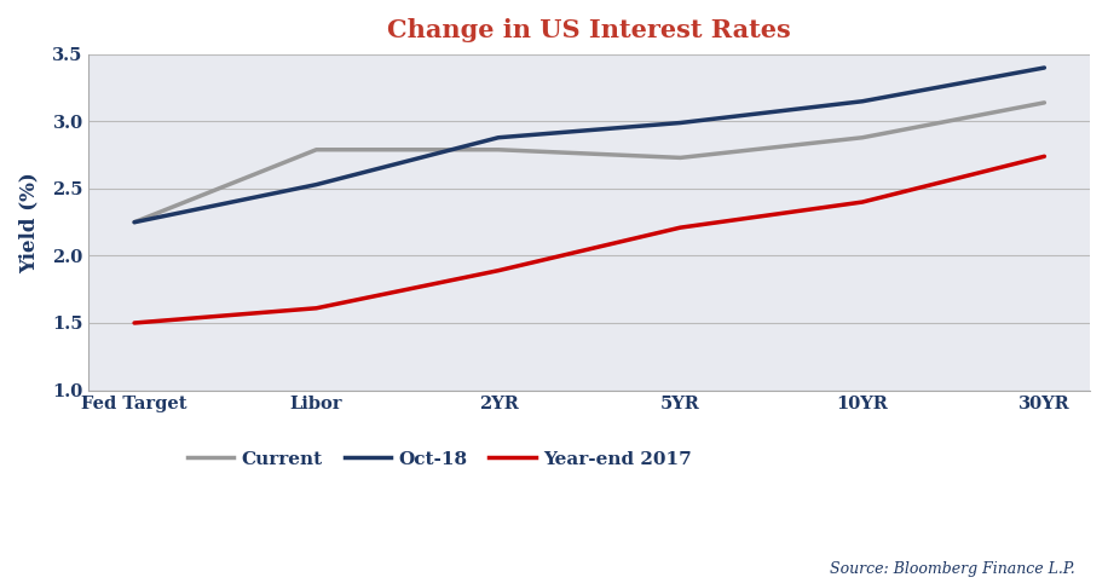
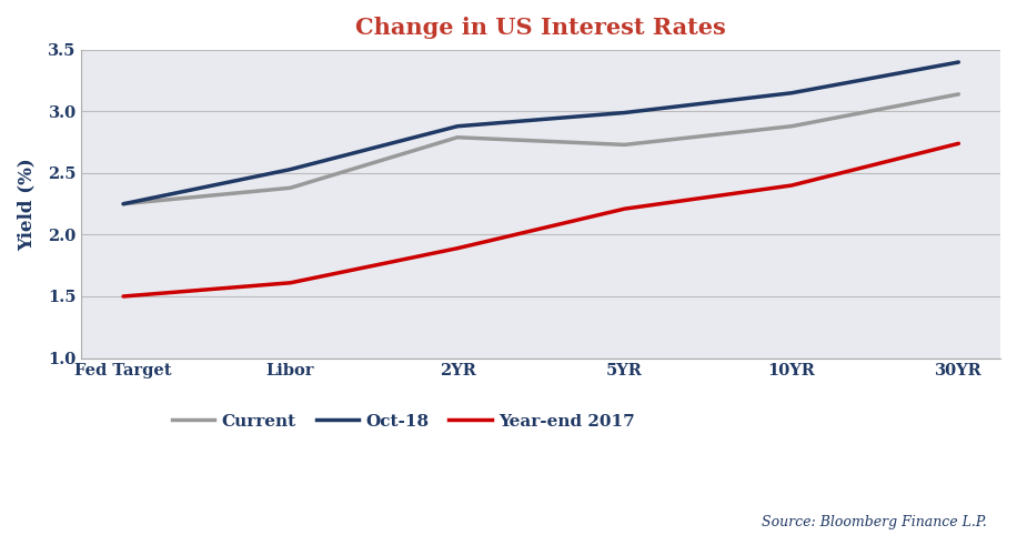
Current/Libor: 2.79 -> 2.38
